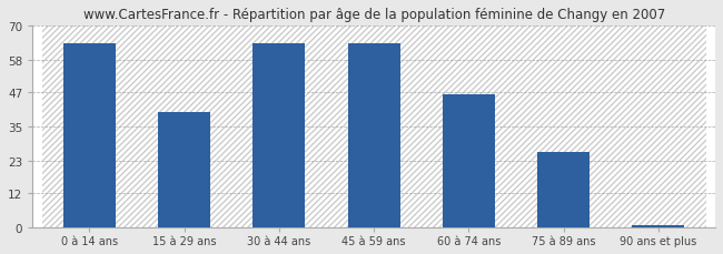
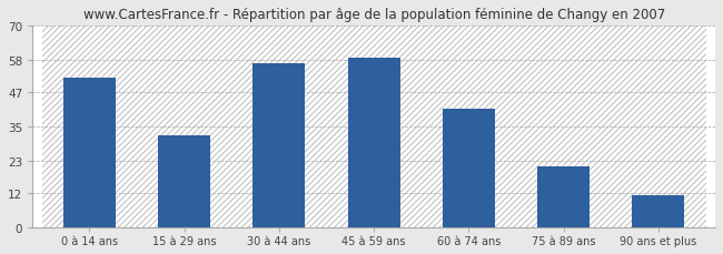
0 à 14 ans: 64 -> 52
15 à 29 ans: 40 -> 32
30 à 44 ans: 64 -> 57
45 à 59 ans: 64 -> 59
60 à 74 ans: 46 -> 41
75 à 89 ans: 26 -> 21
90 ans et plus: 1 -> 11
